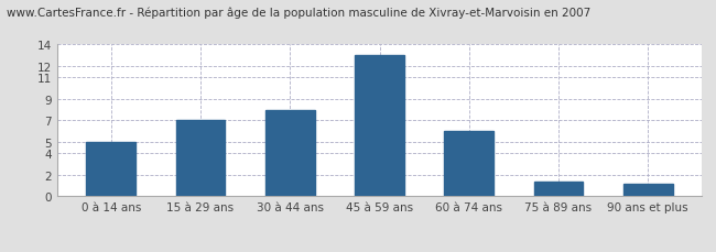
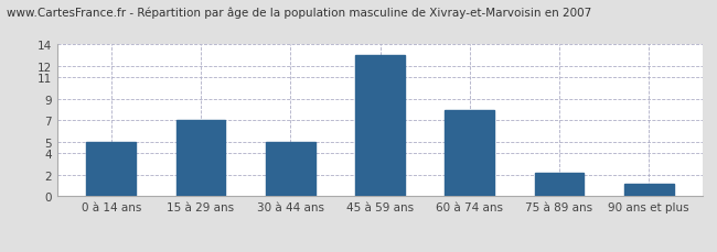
30 à 44 ans: 8.0 -> 5.0
60 à 74 ans: 6.0 -> 8.0
75 à 89 ans: 1.4 -> 2.2
